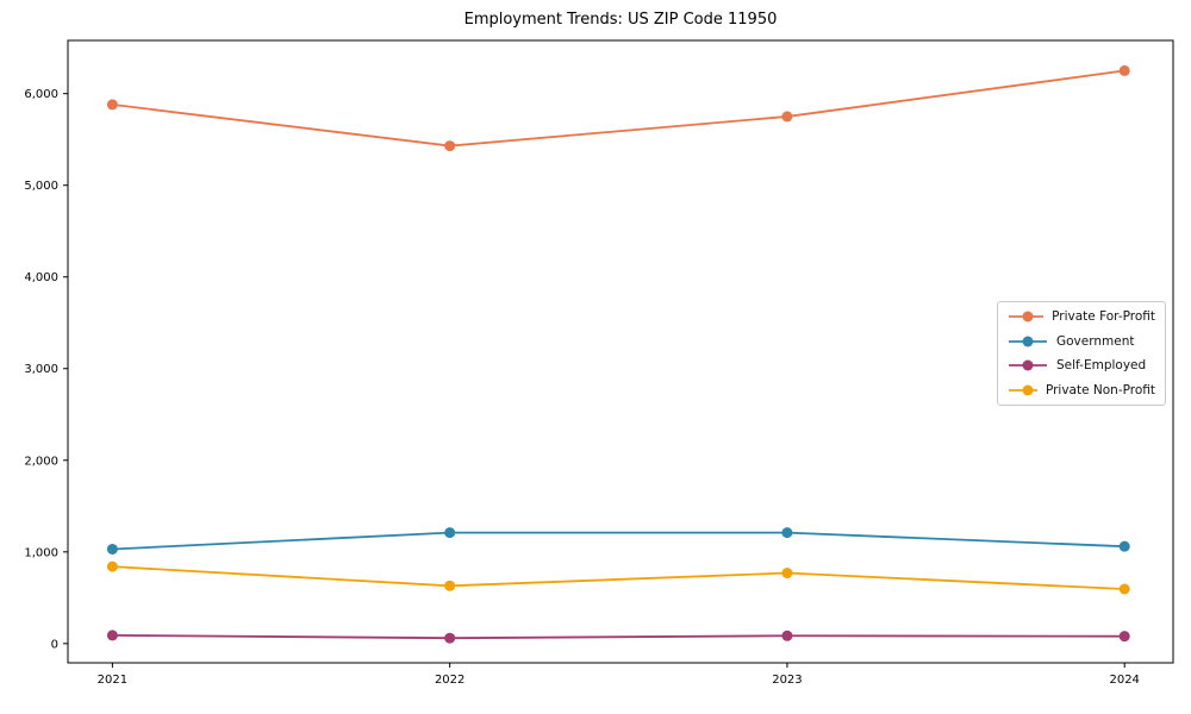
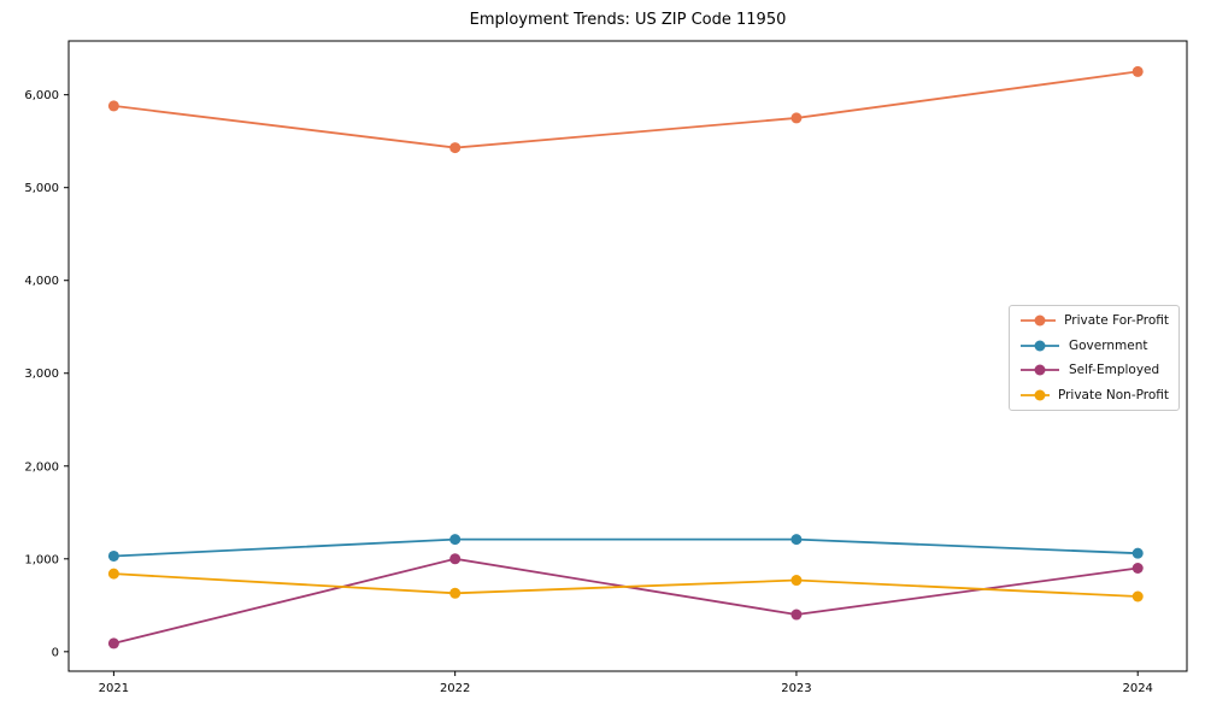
Self-Employed/2022: 100 -> 1000
Self-Employed/2023: 100 -> 400
Self-Employed/2024: 100 -> 900
